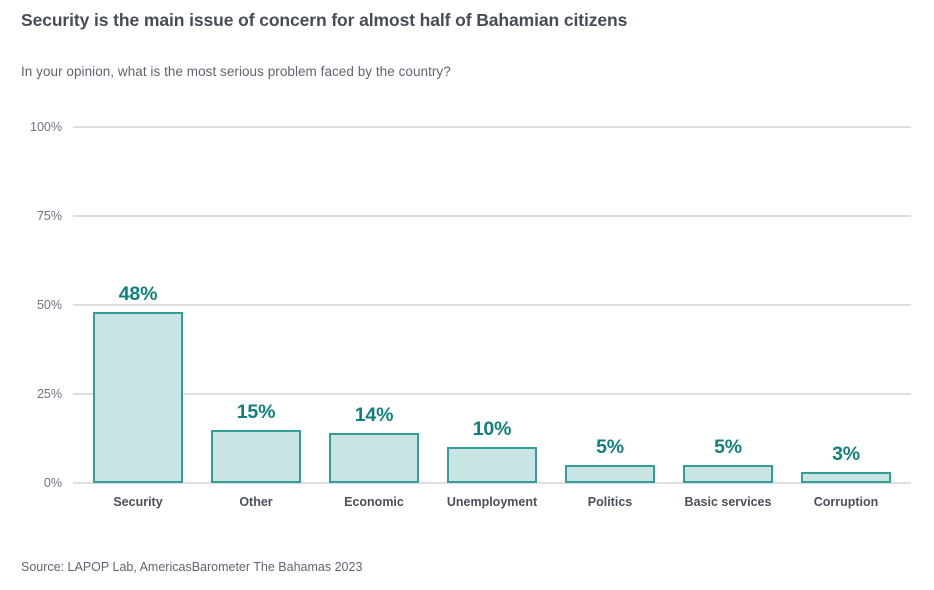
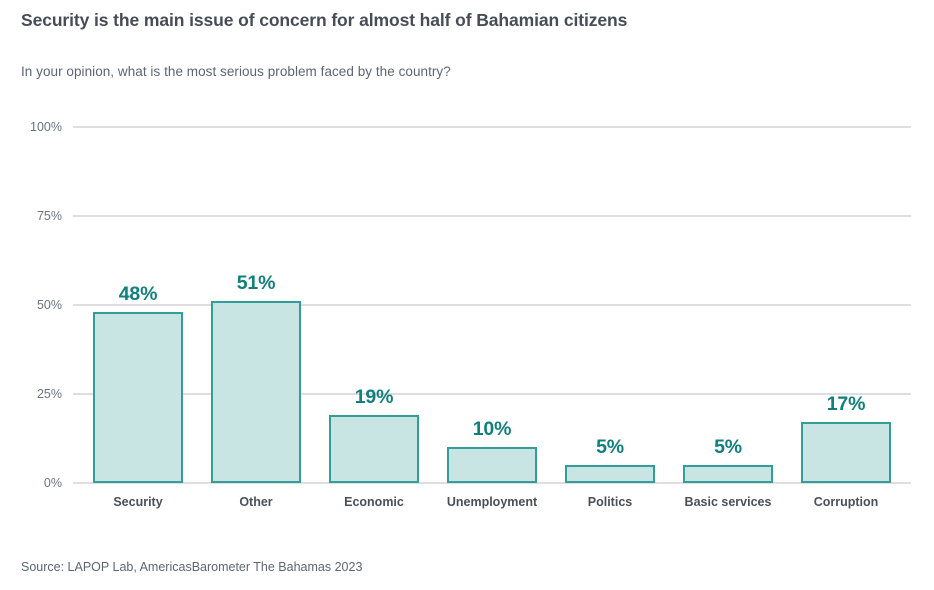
Other: 15% -> 51%
Economic: 14% -> 19%
Corruption: 3% -> 17%
